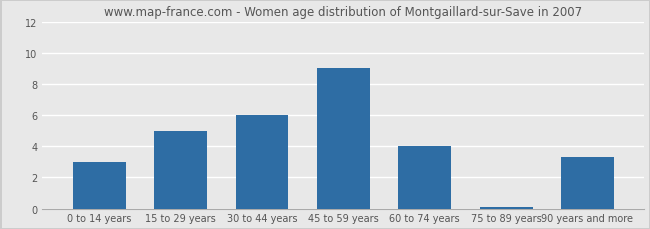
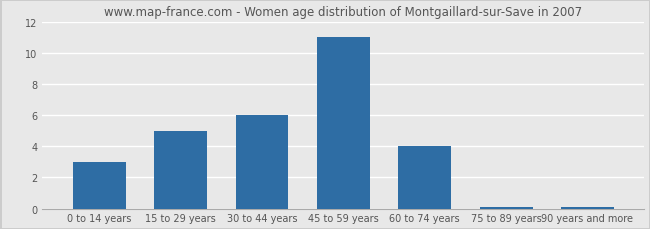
45 to 59 years: 9.0 -> 11.0
90 years and more: 3.3 -> 0.1
